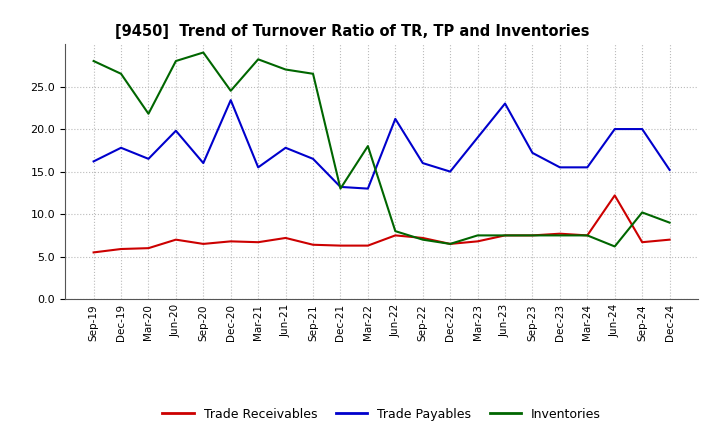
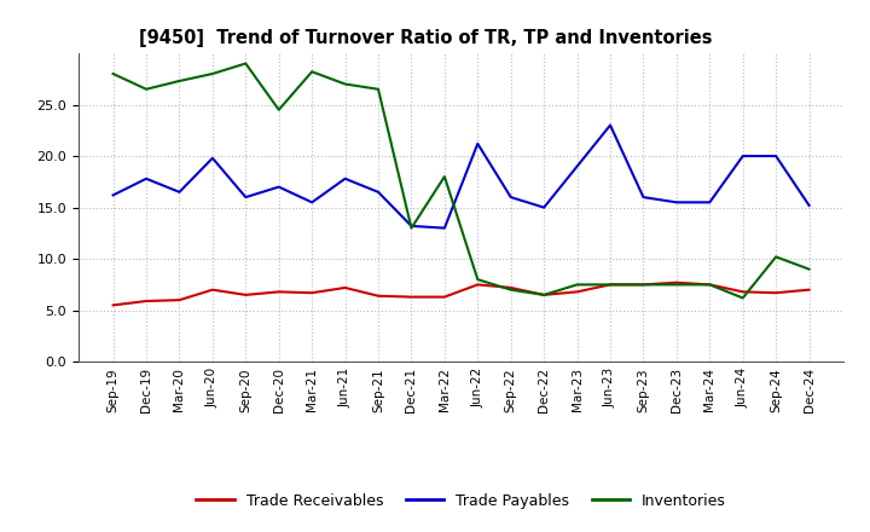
Inventories/Mar-20: 21.8 -> 27.3
Trade Payables/Dec-20: 23.4 -> 17.0
Trade Payables/Sep-23: 17.2 -> 16.0
Trade Receivables/Jun-24: 12.2 -> 6.8
